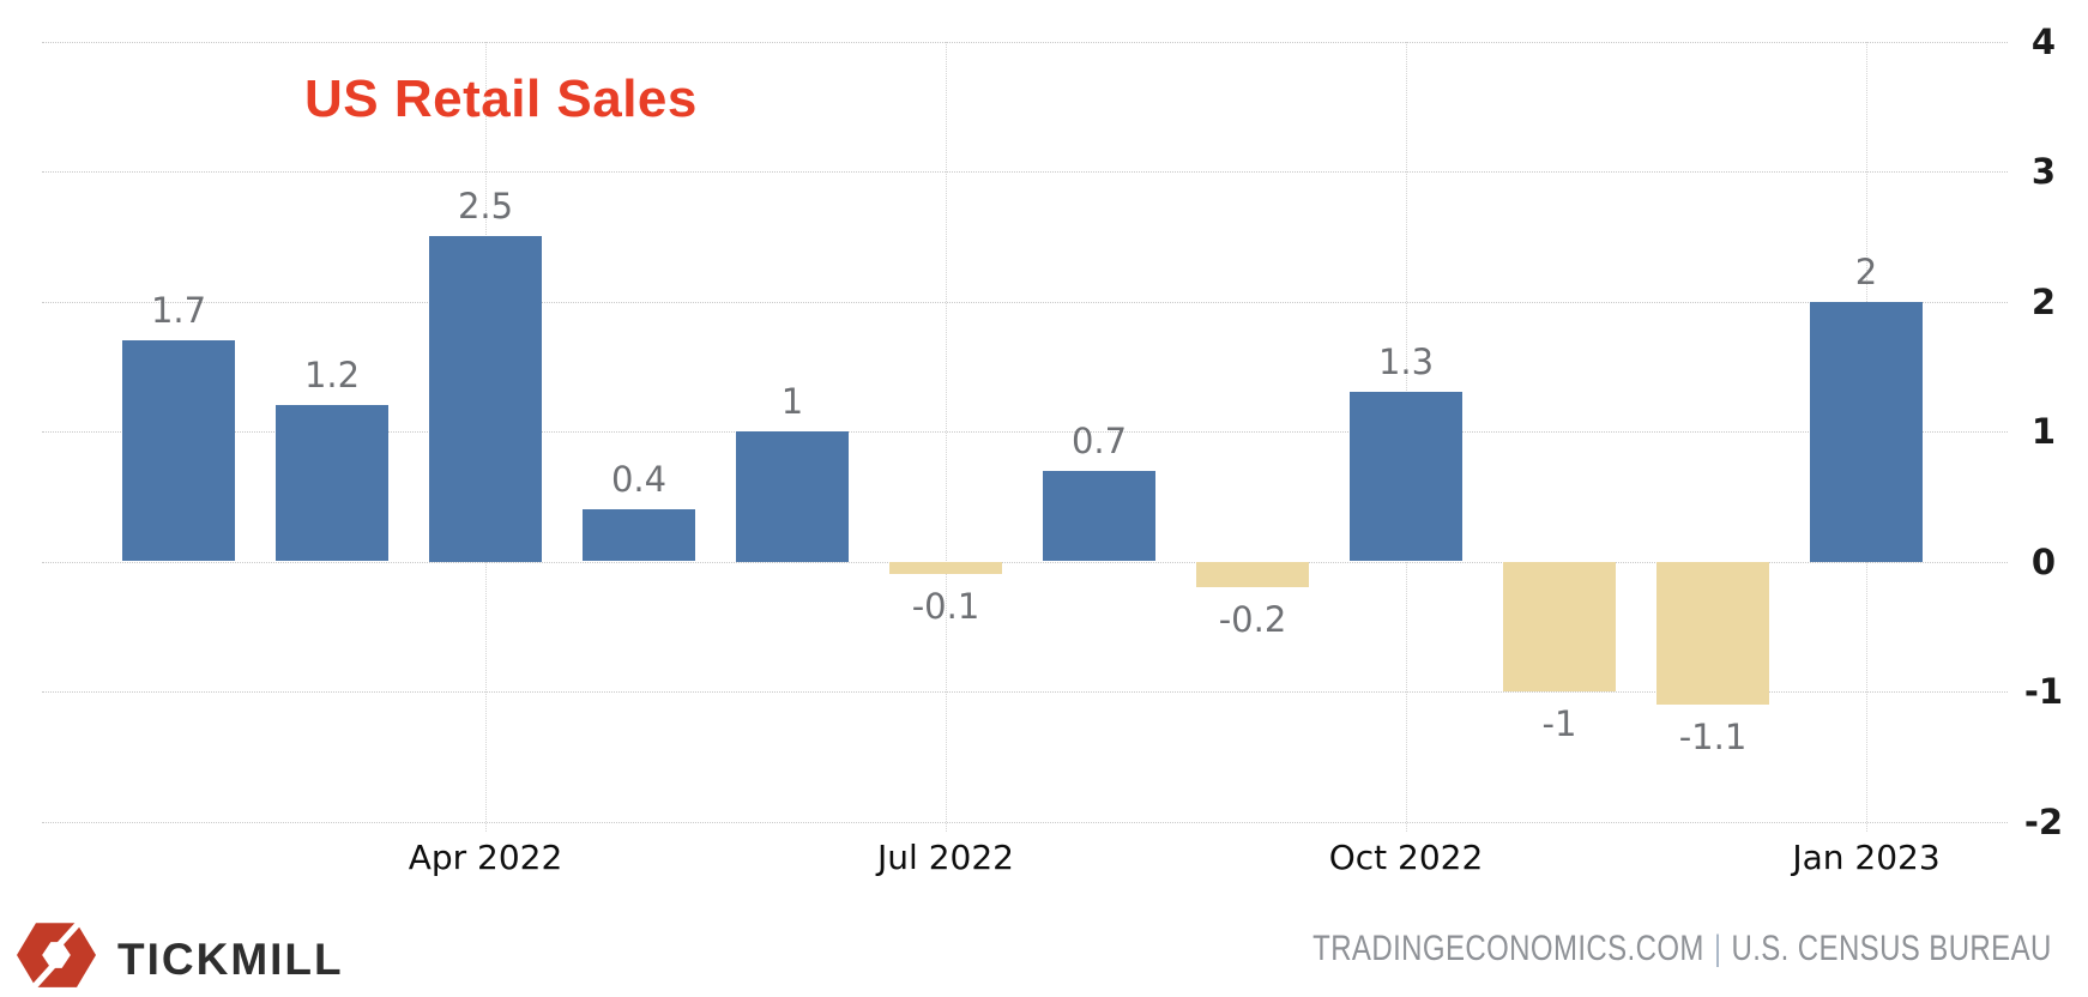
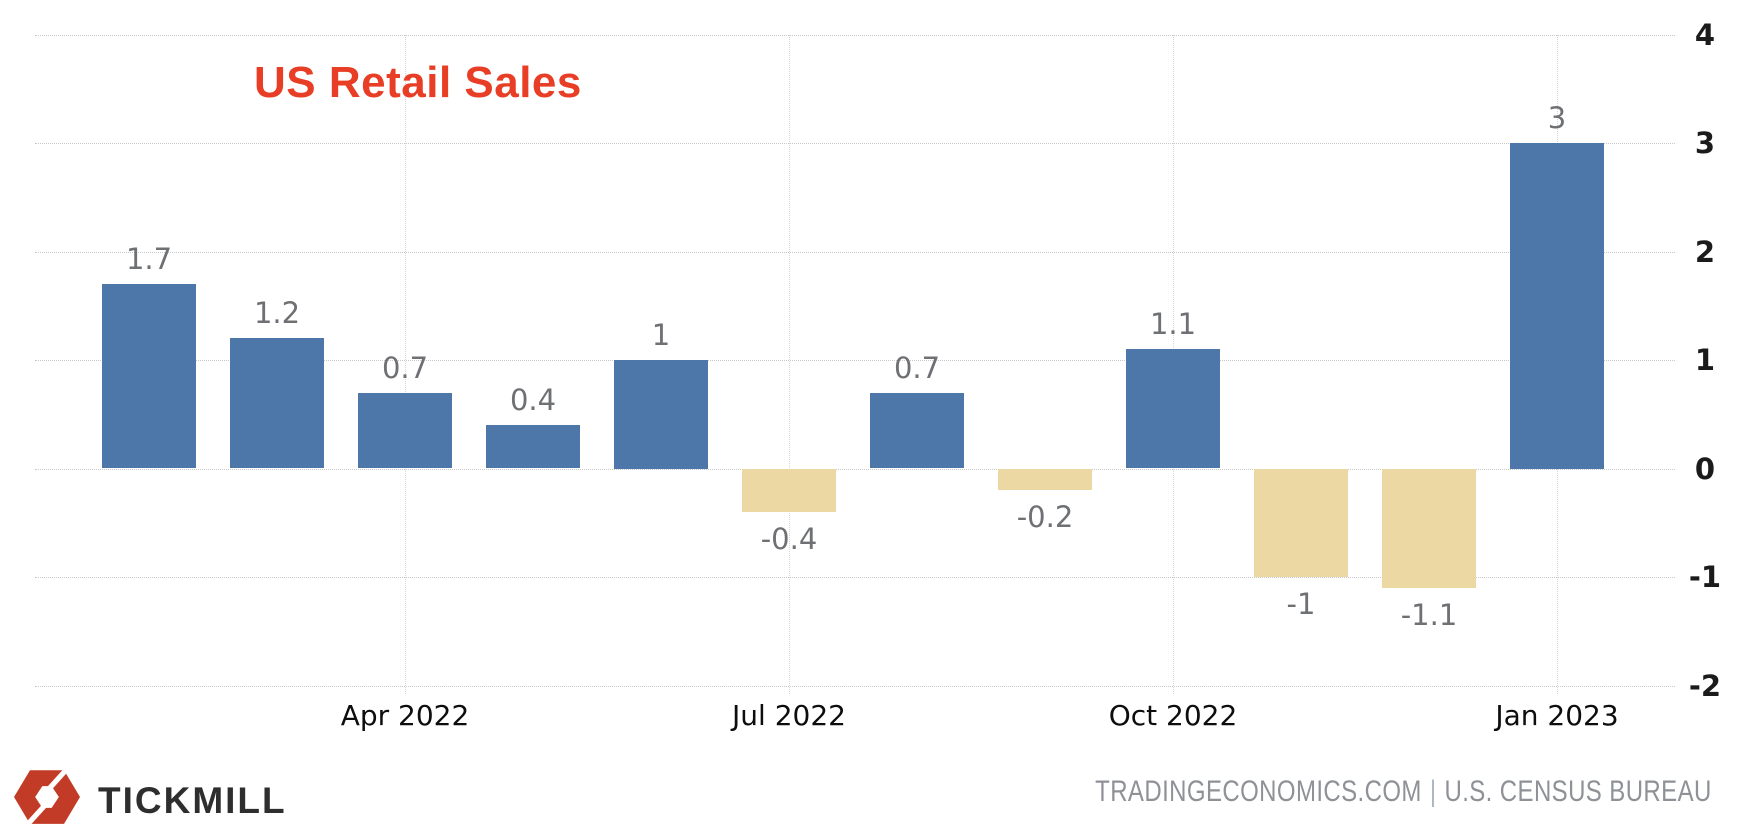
Apr 2022: 2.5 -> 0.7
Jul 2022: -0.1 -> -0.4
Oct 2022: 1.3 -> 1.1
Jan 2023: 2 -> 3
